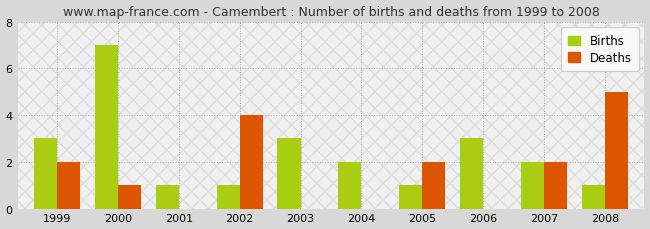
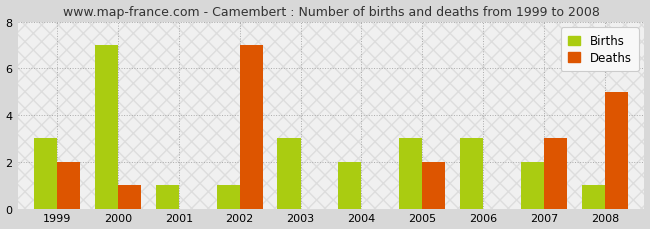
Deaths/2002: 4 -> 7
Births/2005: 1 -> 3
Deaths/2007: 2 -> 3
